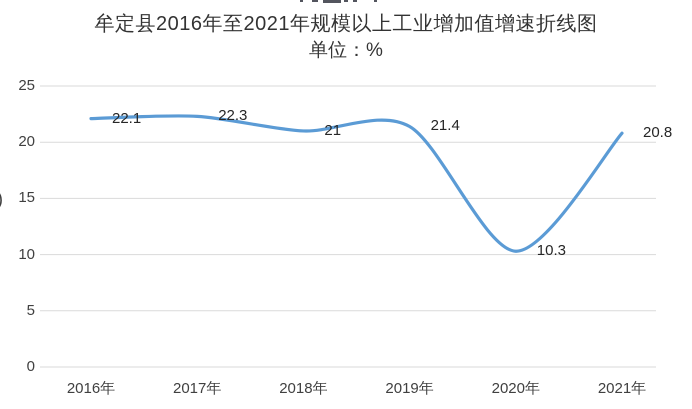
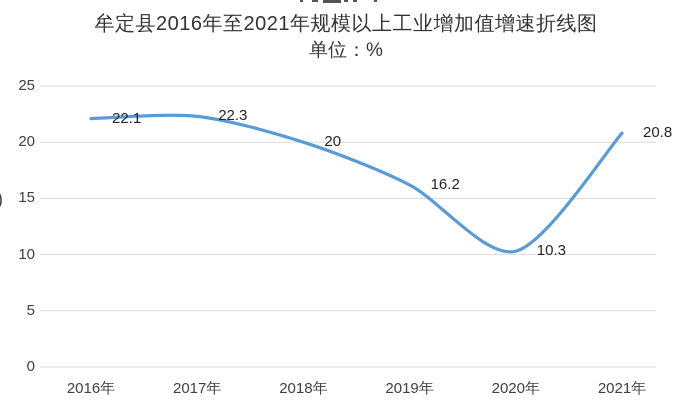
2018年: 21 -> 20
2019年: 21.4 -> 16.2
